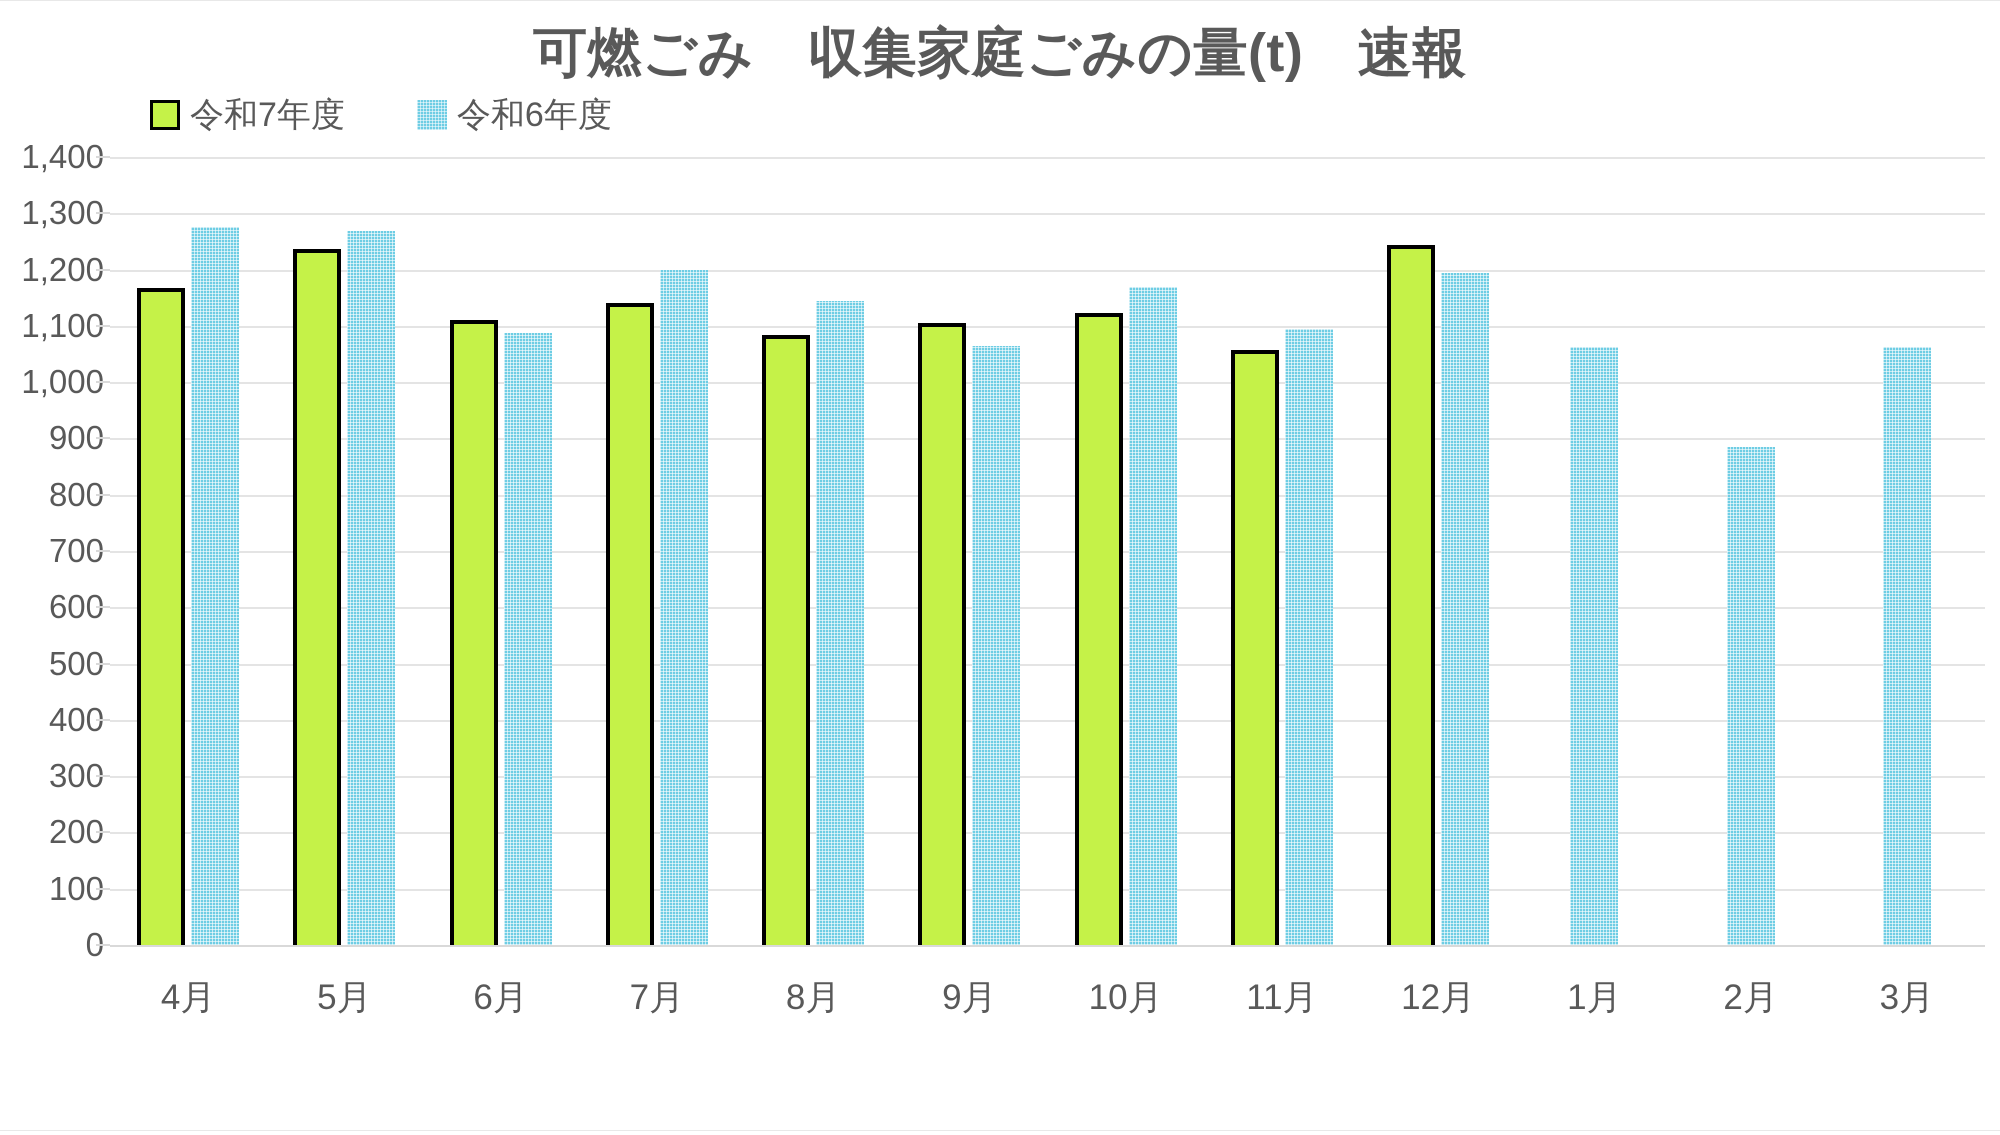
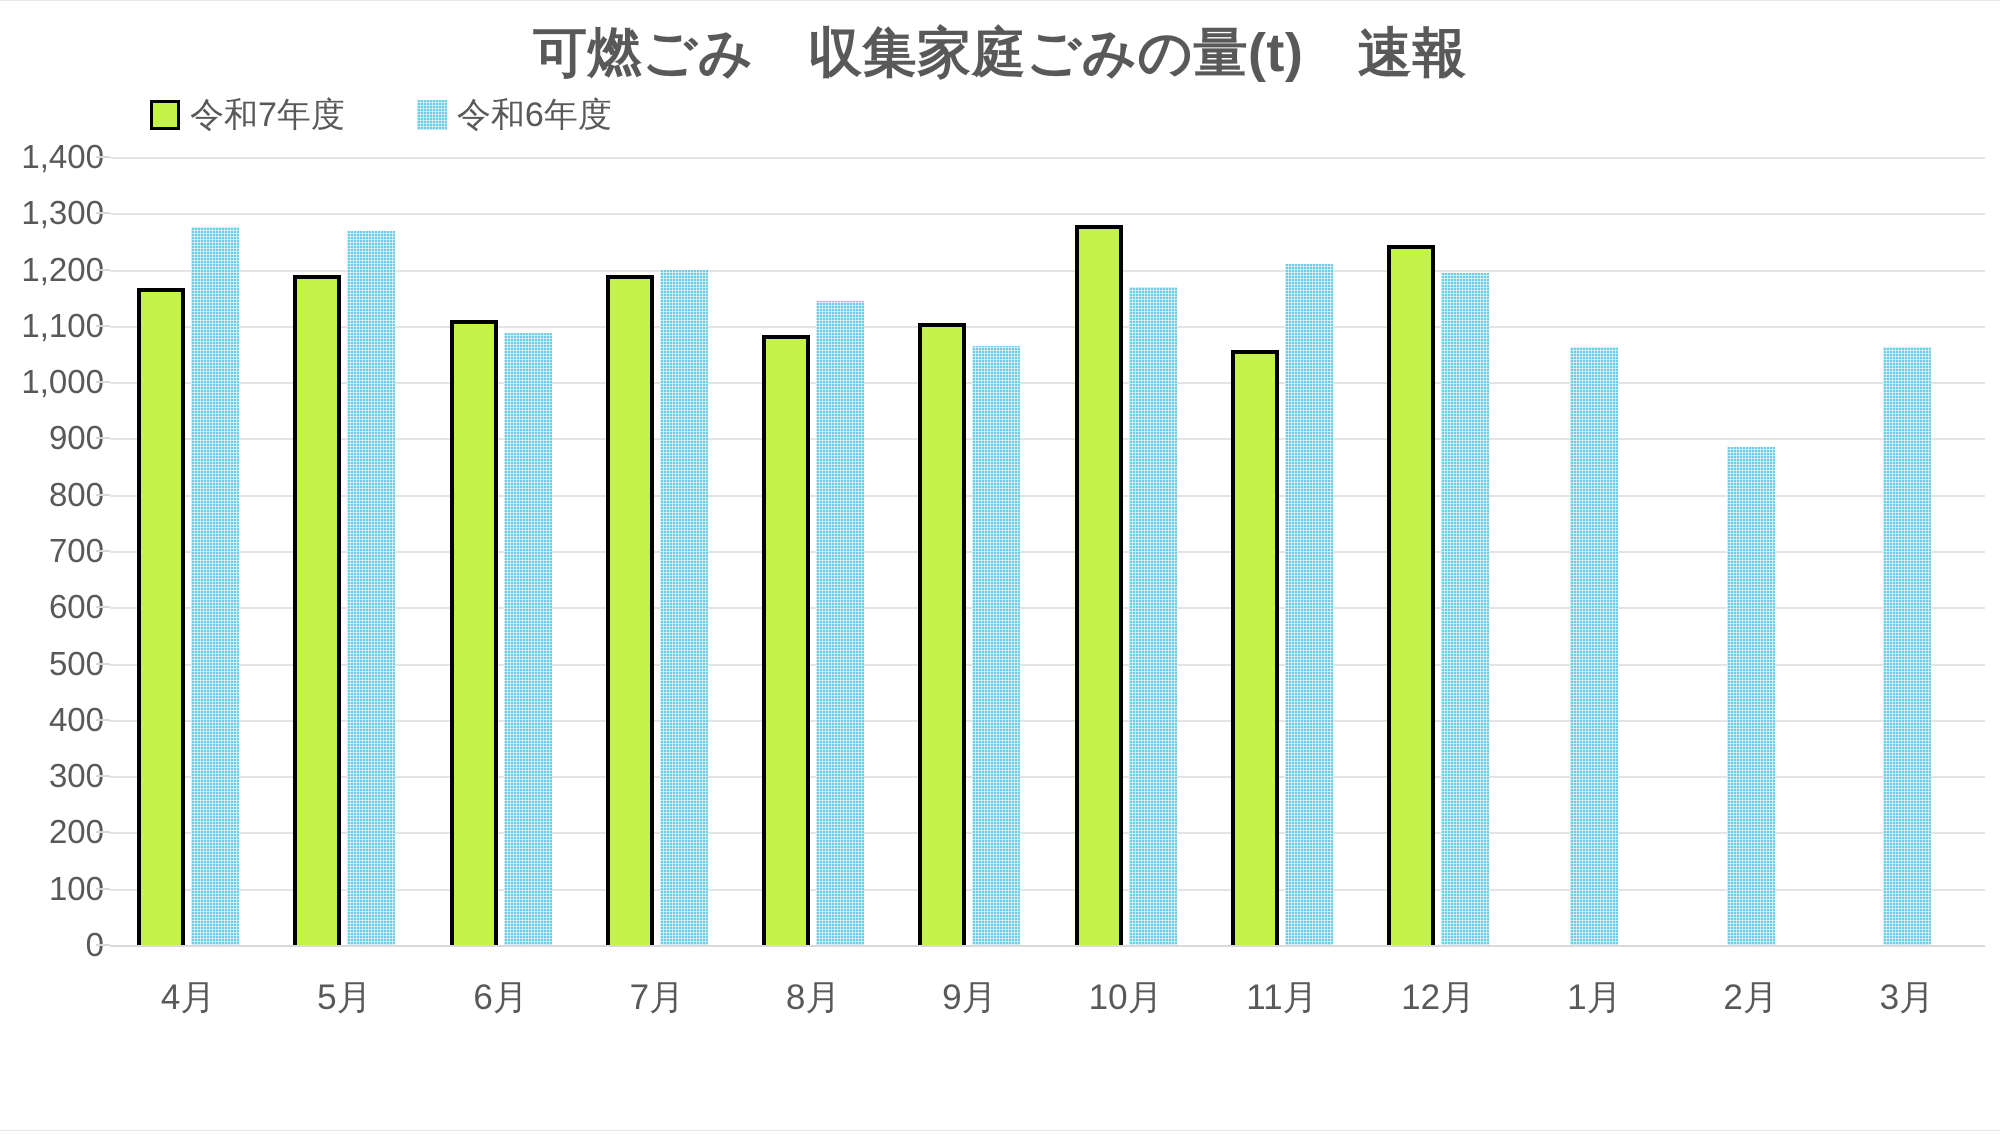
令和7年度/5月: 1240 -> 1190
令和7年度/7月: 1140 -> 1190
令和7年度/10月: 1120 -> 1280
令和6年度/11月: 1100 -> 1210
